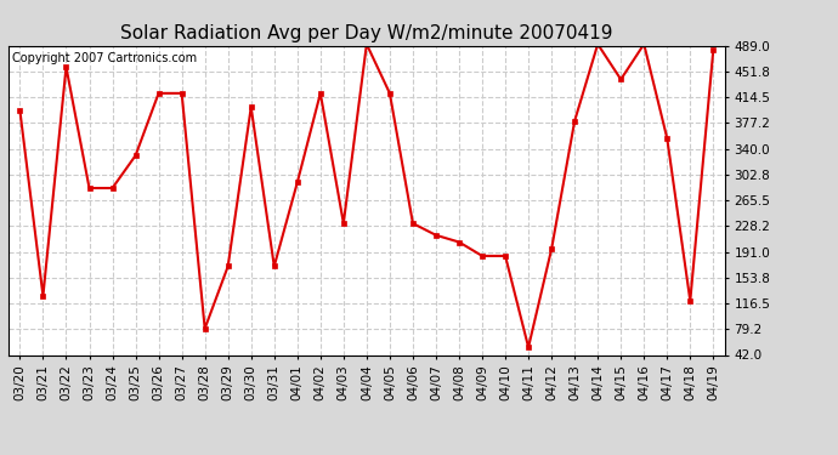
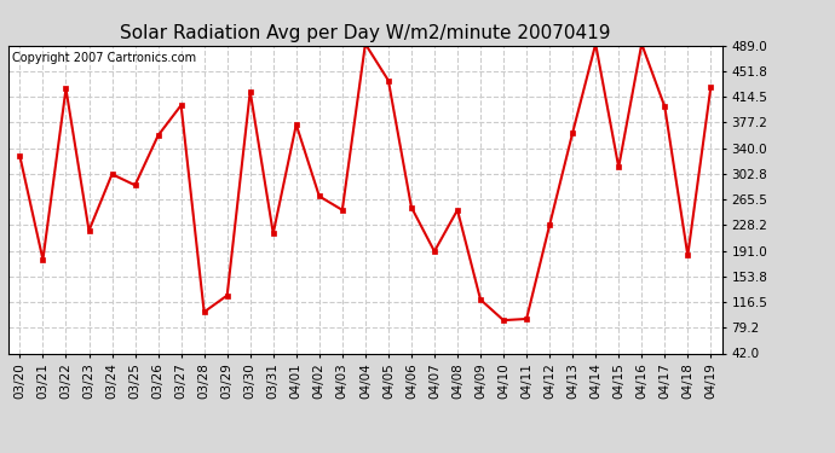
03/20: 395 -> 328
03/21: 127 -> 178
03/22: 458 -> 426
03/23: 283 -> 220
03/24: 283 -> 302
03/25: 330 -> 286
03/26: 420 -> 358
03/27: 420 -> 402
03/28: 80 -> 102
03/29: 170 -> 126
03/30: 400 -> 422
03/31: 170 -> 216
04/01: 291 -> 374
04/02: 420 -> 270
04/03: 232 -> 250
04/05: 420 -> 438
04/06: 232 -> 254
04/07: 215 -> 190
04/08: 205 -> 250
04/09: 185 -> 120
04/10: 185 -> 90
04/11: 53 -> 92
04/12: 195 -> 228
04/13: 380 -> 362
04/15: 440 -> 312
04/17: 355 -> 400
04/18: 120 -> 184
04/19: 483 -> 428
